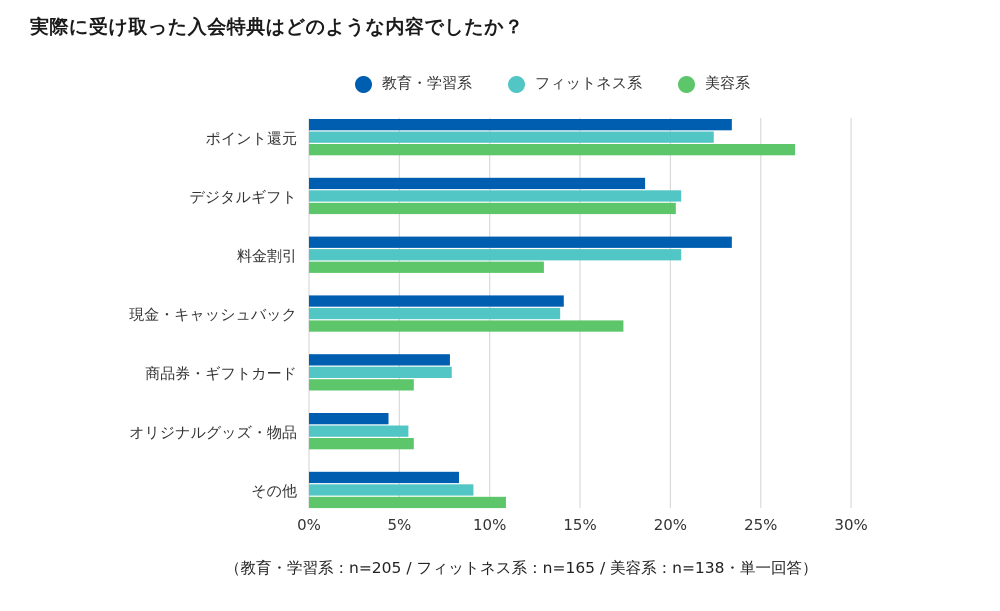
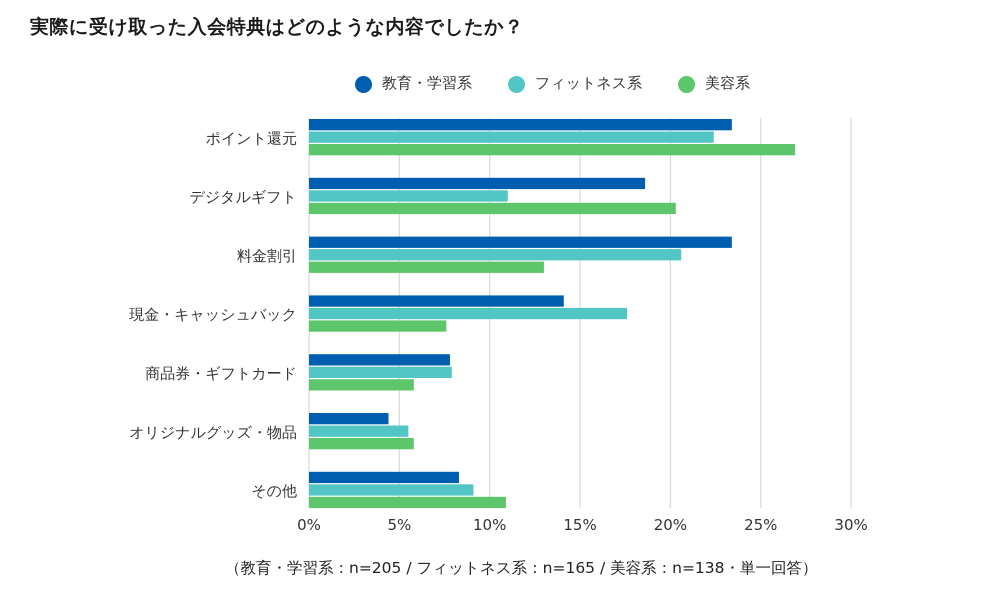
フィットネス系/デジタルギフト: 20.6% -> 11.0%
フィットネス系/現金・キャッシュバック: 13.9% -> 17.6%
美容系/現金・キャッシュバック: 17.4% -> 7.6%
